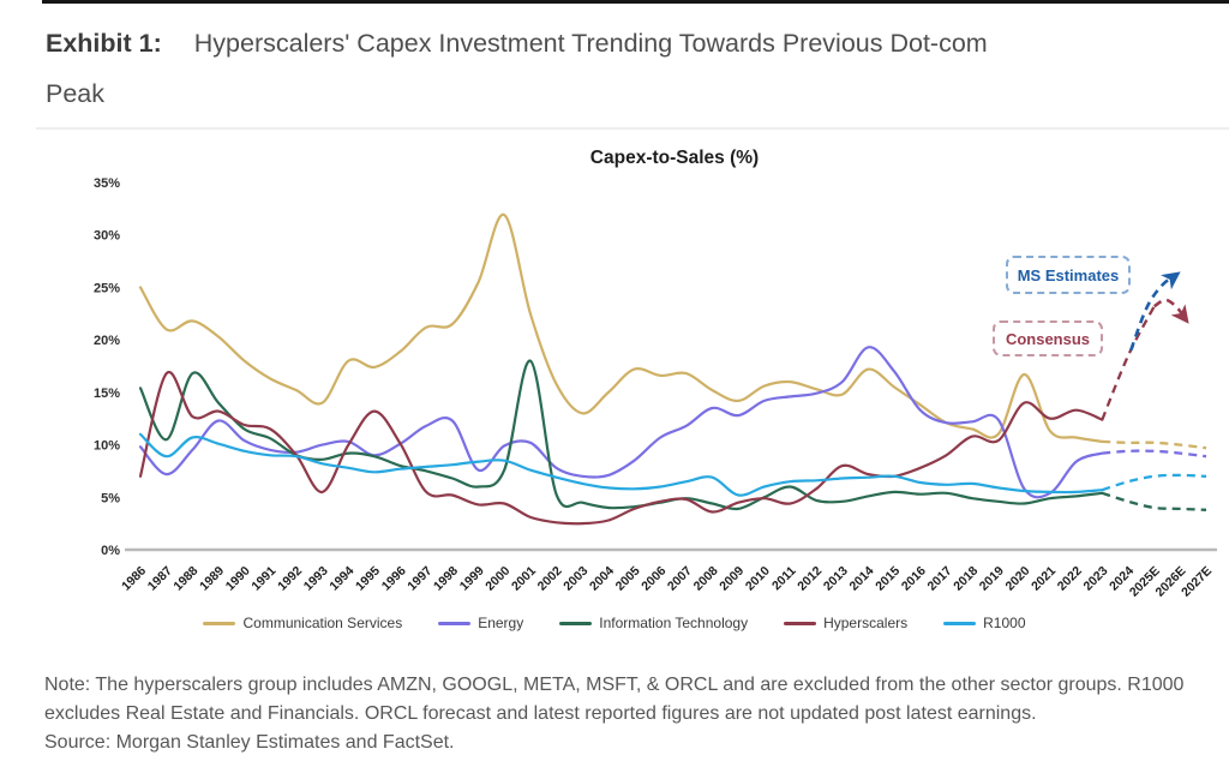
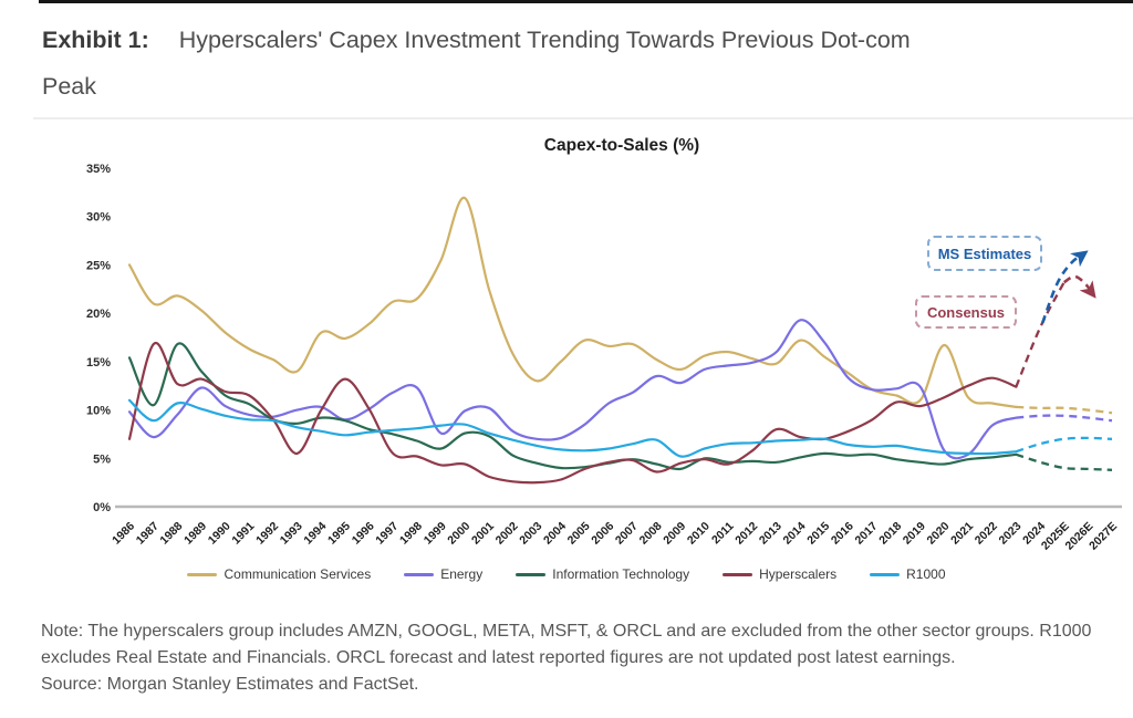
Information Technology/2001: 18% -> 7%
Information Technology/2011: 6% -> 5%
Hyperscalers/2020: 14% -> 11%
